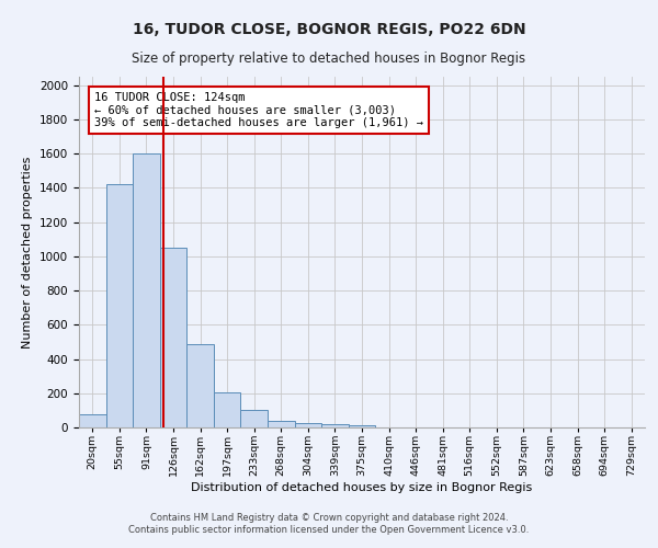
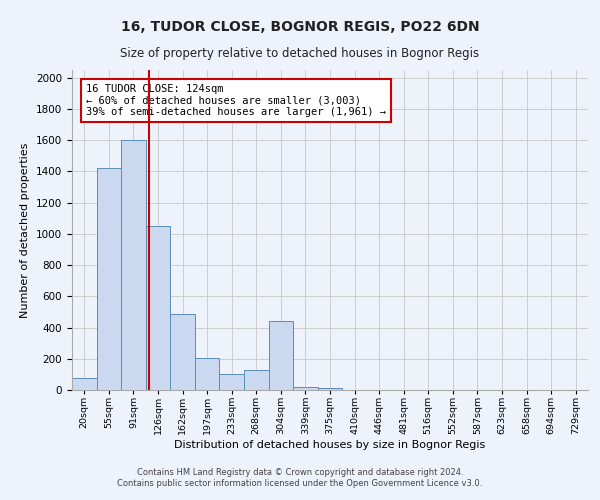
268sqm: 40 -> 130
304sqm: 20 -> 440
